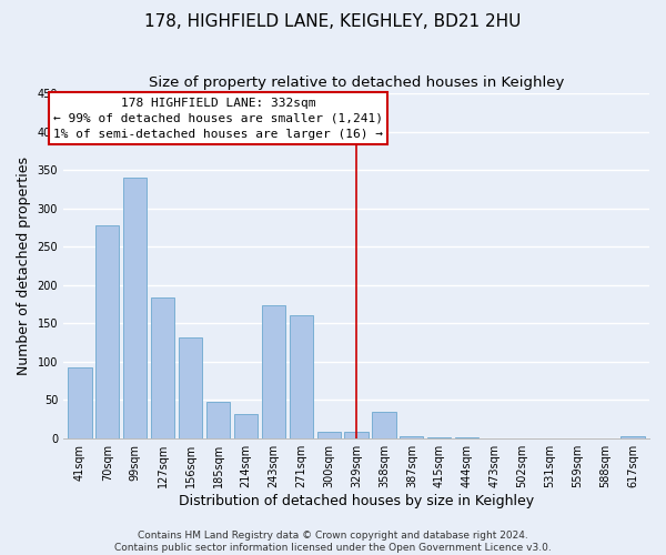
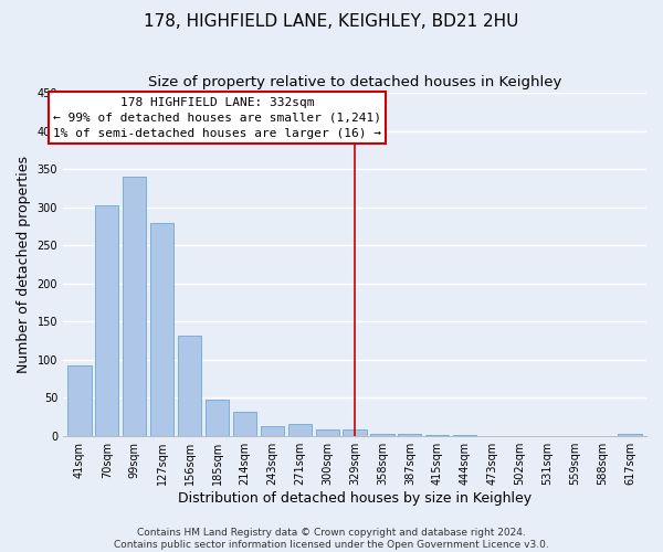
70sqm: 278 -> 303
127sqm: 184 -> 279
243sqm: 174 -> 13
271sqm: 160 -> 15
358sqm: 34 -> 3
